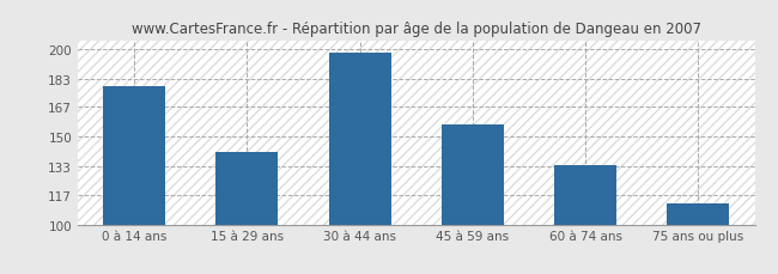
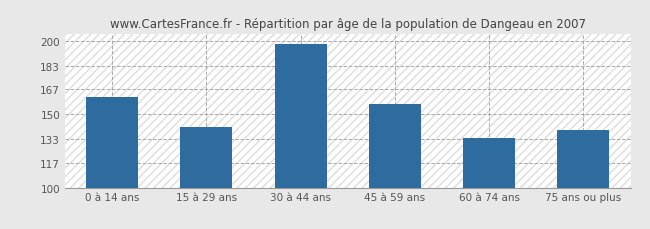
0 à 14 ans: 179 -> 162
75 ans ou plus: 112 -> 139
